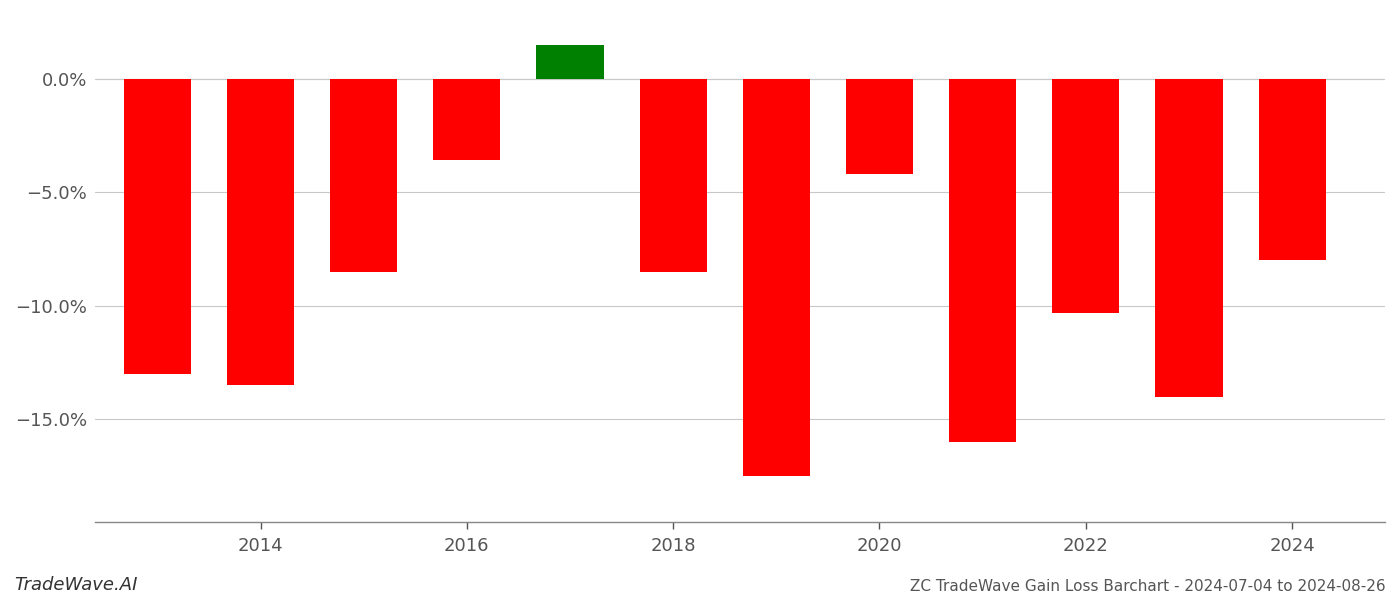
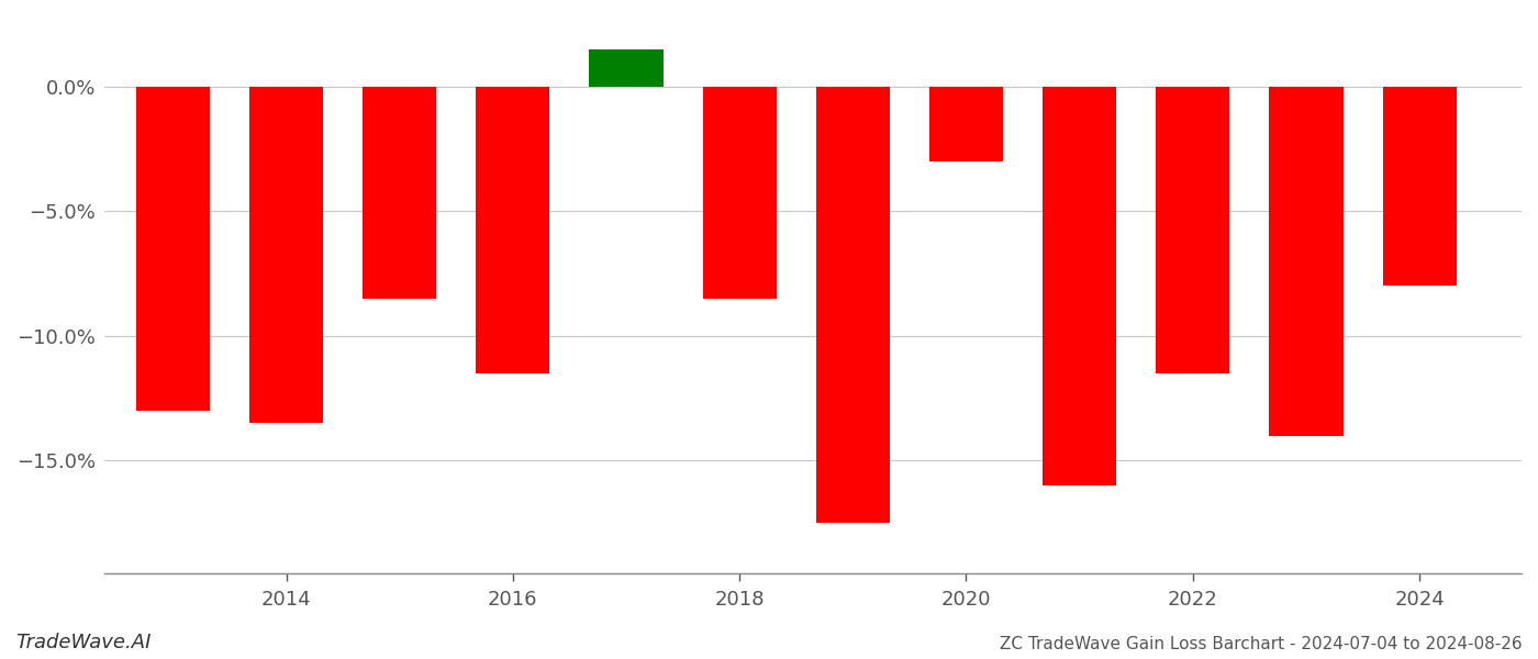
2016: -3.6% -> -11.5%
2020: -4.2% -> -3.0%
2022: -10.3% -> -11.5%
